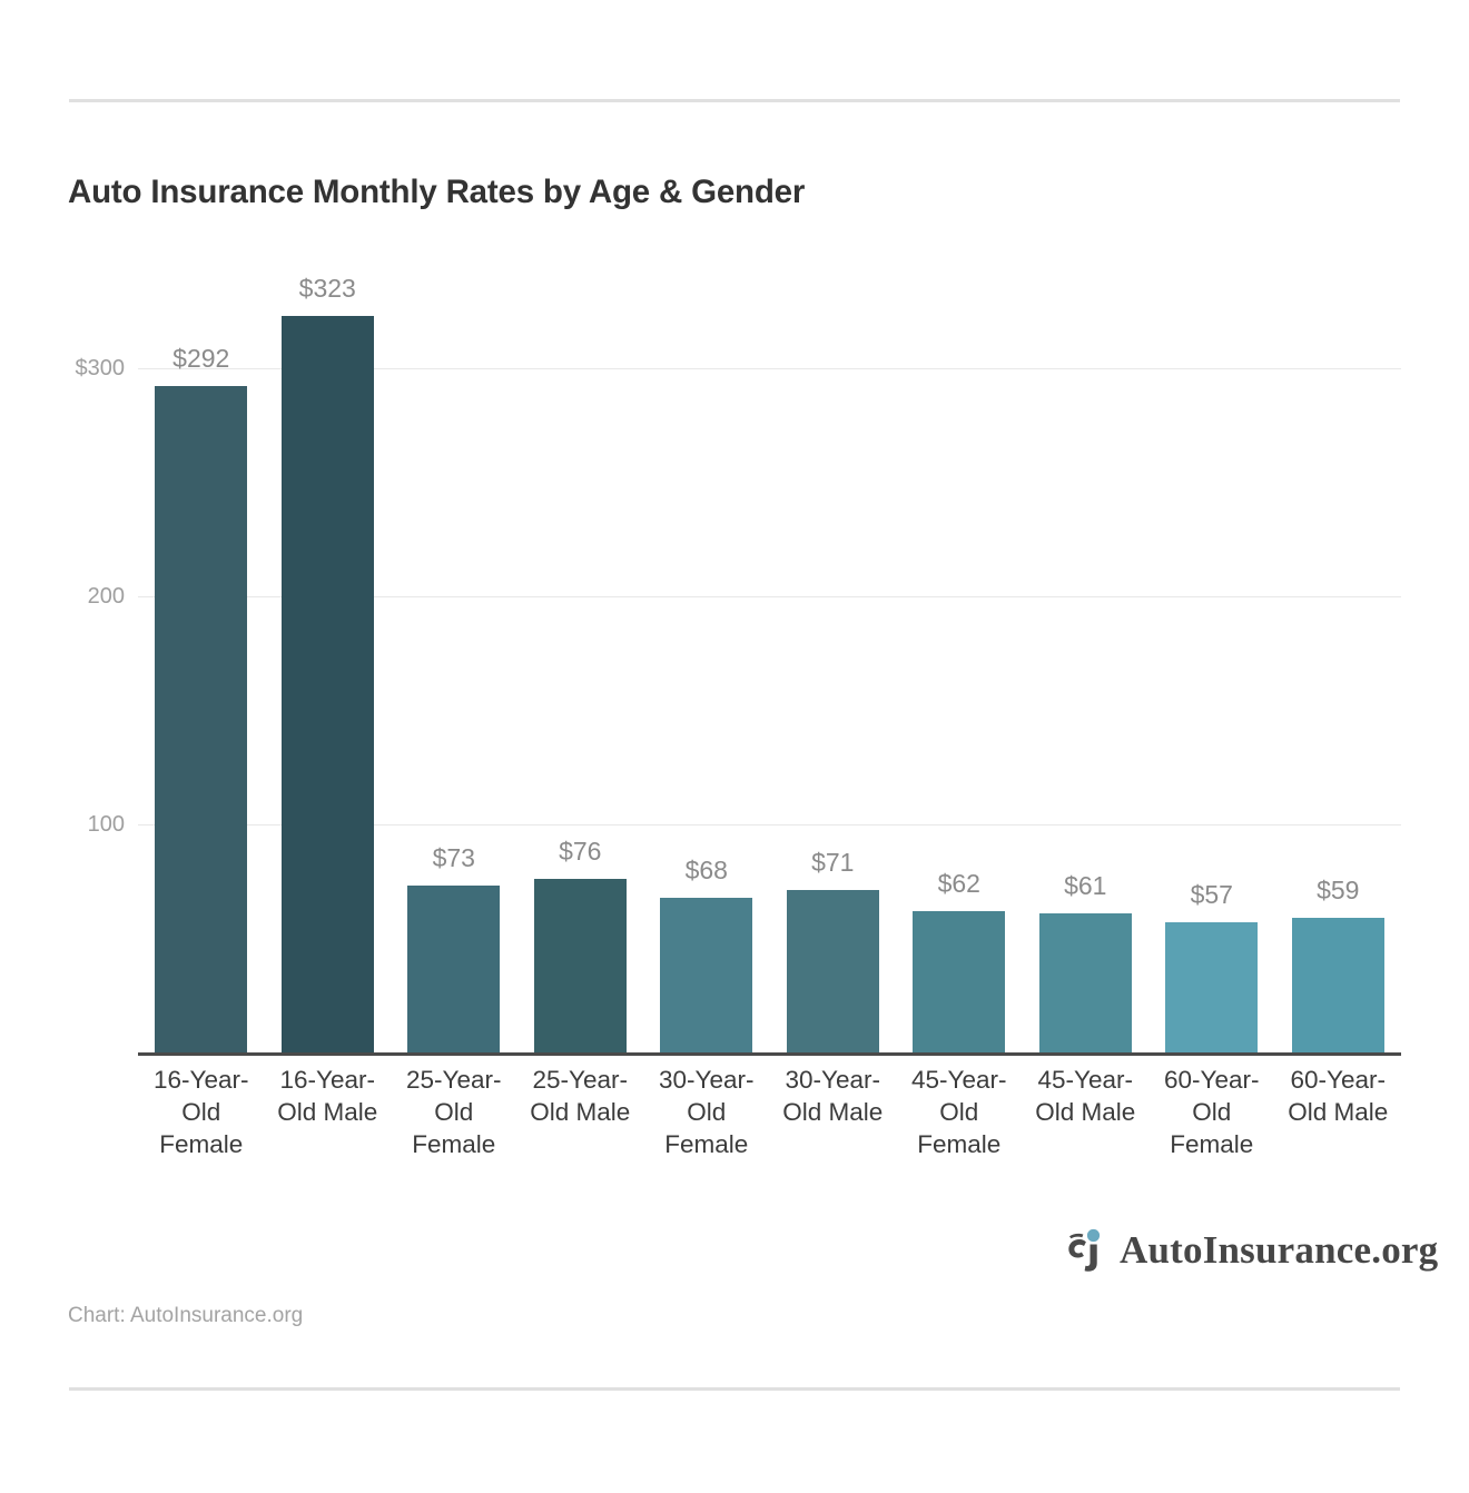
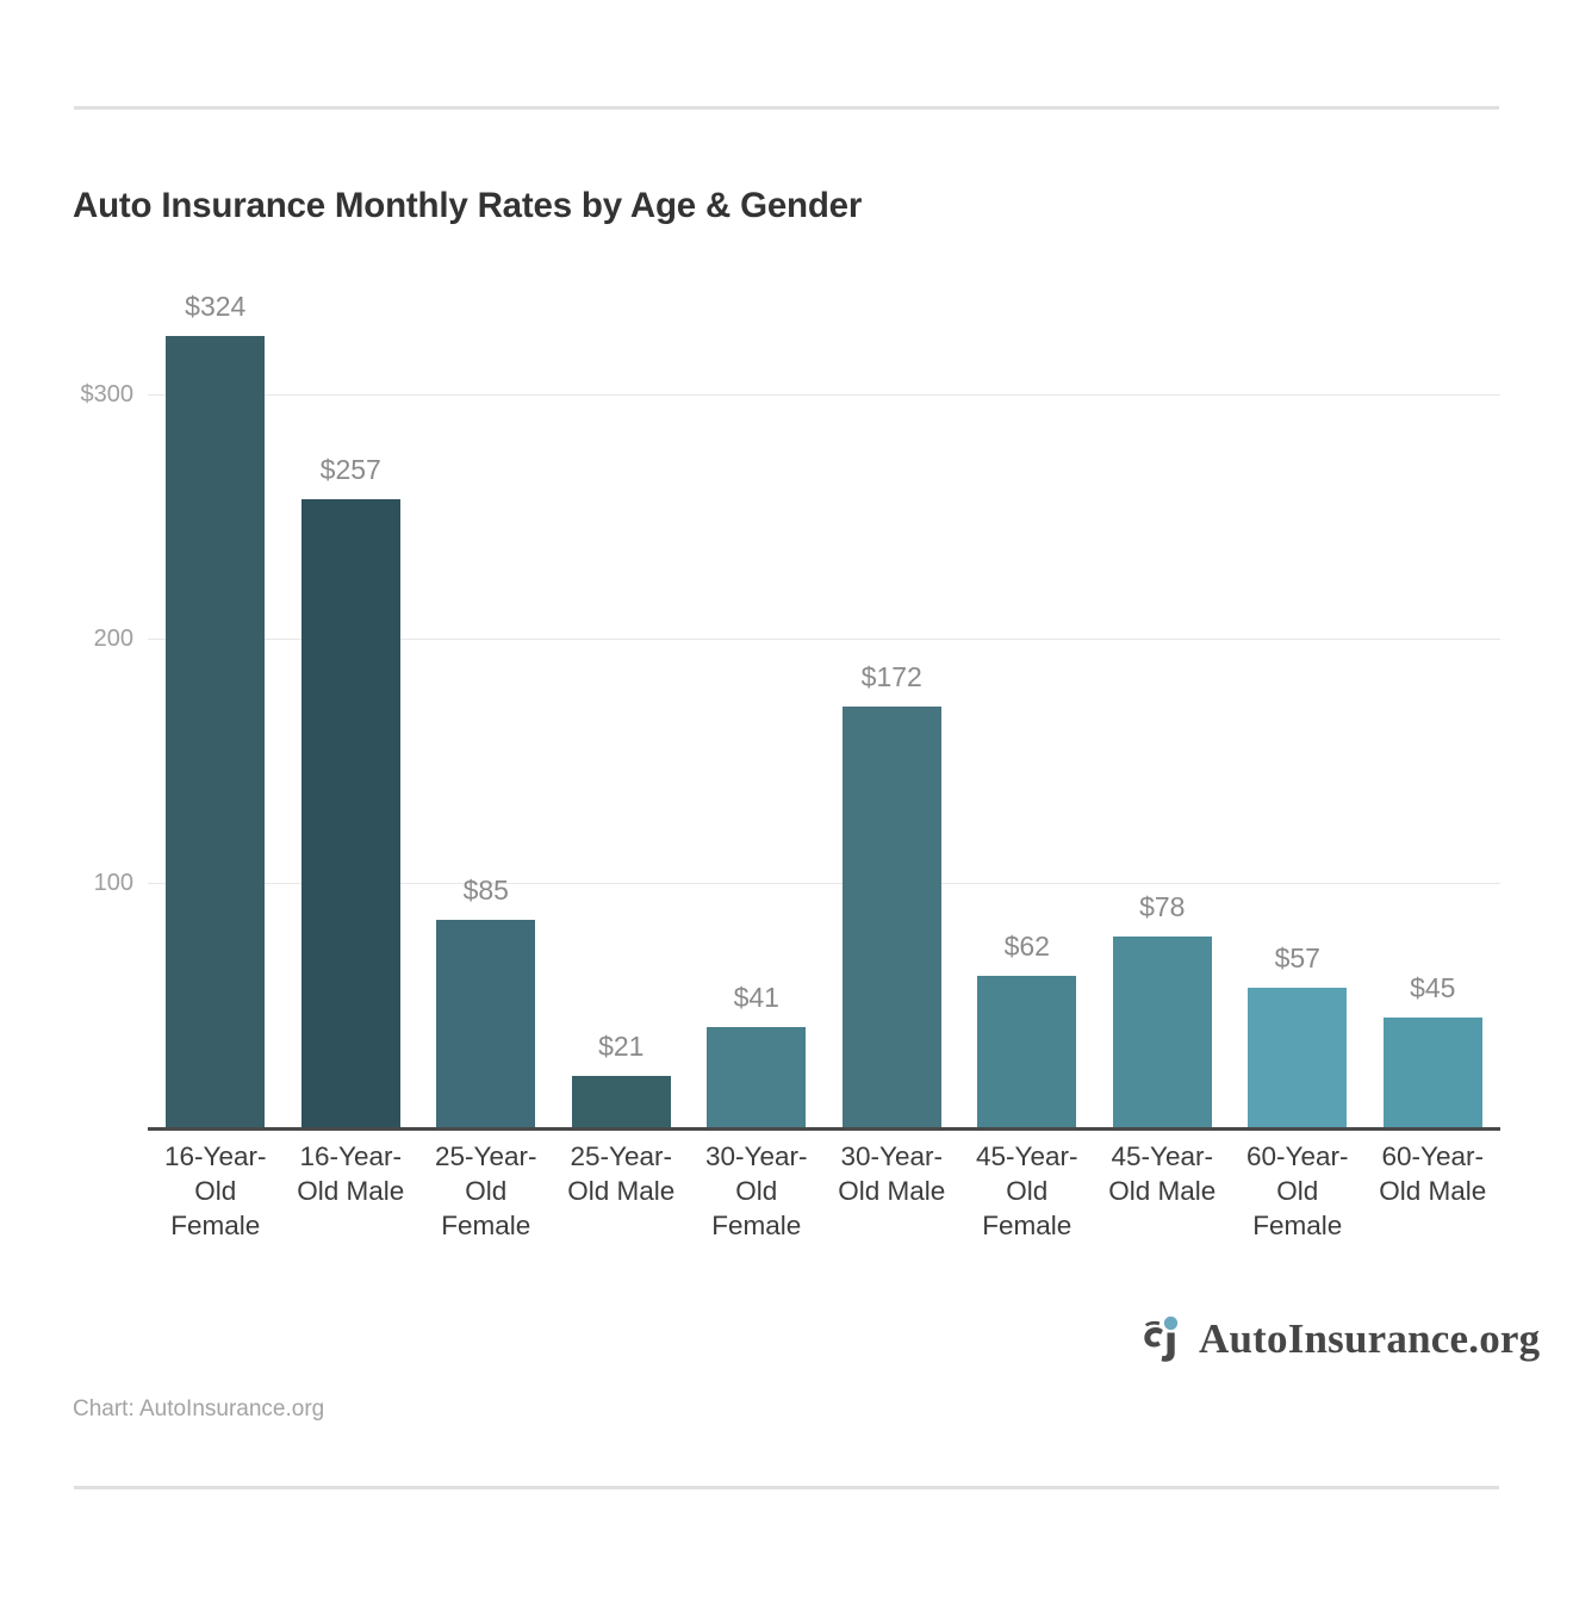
16-Year-Old Female: $292 -> $324
16-Year-Old Male: $323 -> $257
25-Year-Old Female: $73 -> $85
25-Year-Old Male: $76 -> $21
30-Year-Old Female: $68 -> $41
30-Year-Old Male: $71 -> $172
45-Year-Old Male: $61 -> $78
60-Year-Old Male: $59 -> $45
